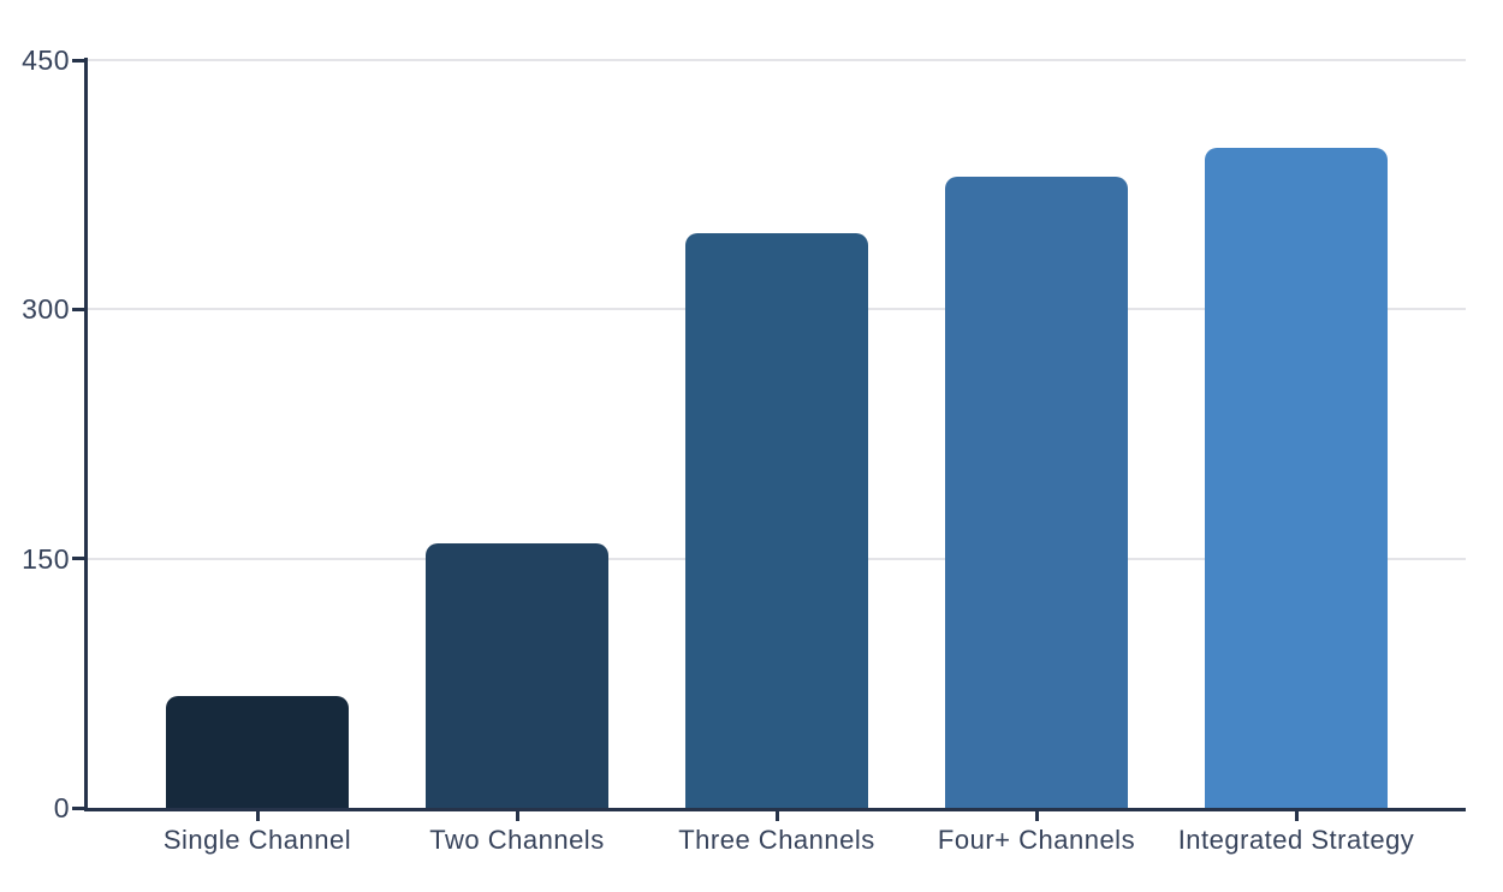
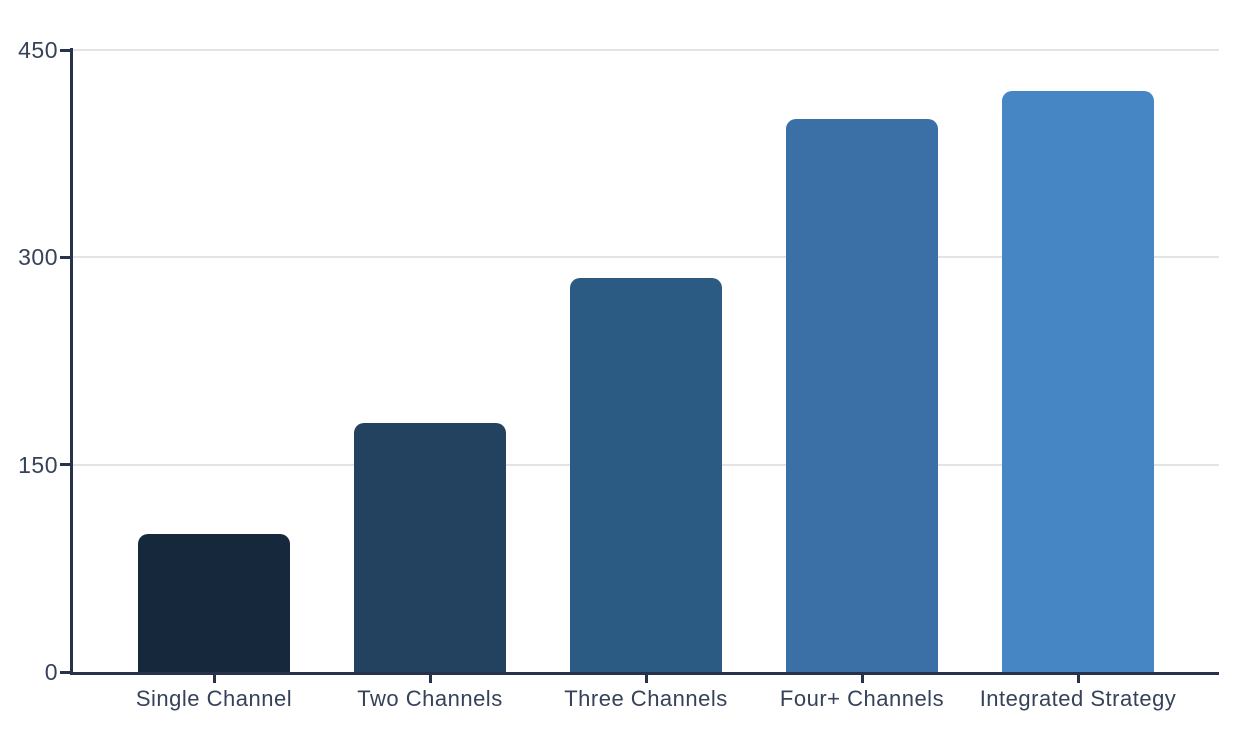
Single Channel: 67 -> 100
Two Channels: 159 -> 180
Three Channels: 346 -> 285
Four+ Channels: 380 -> 400
Integrated Strategy: 397 -> 420
